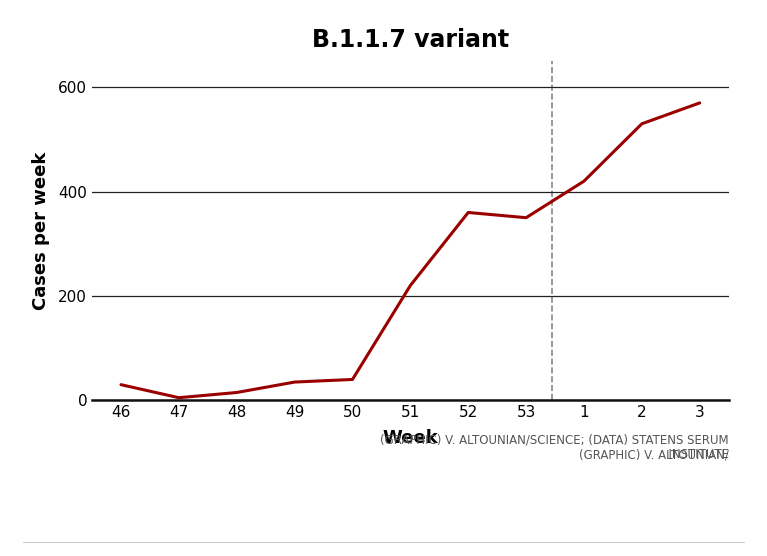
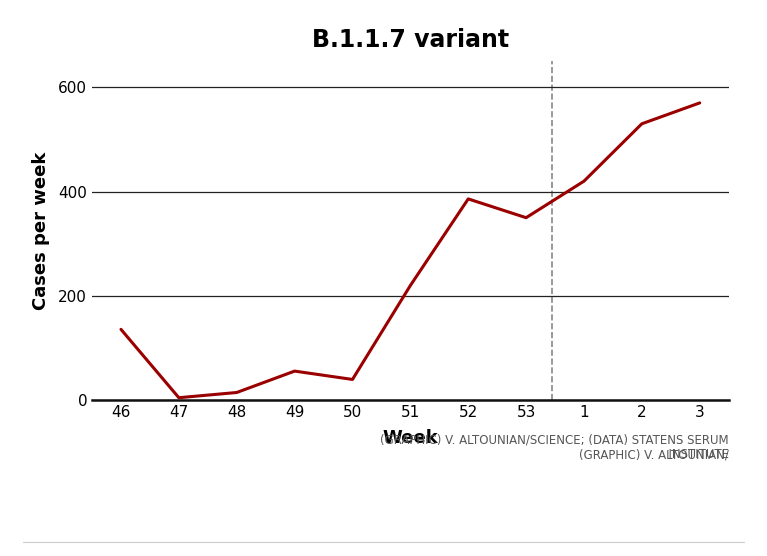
46: 30 -> 136
49: 35 -> 56
52: 360 -> 386
